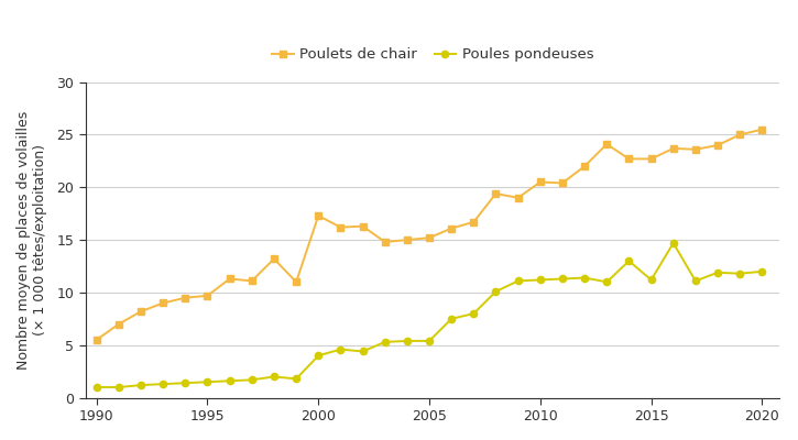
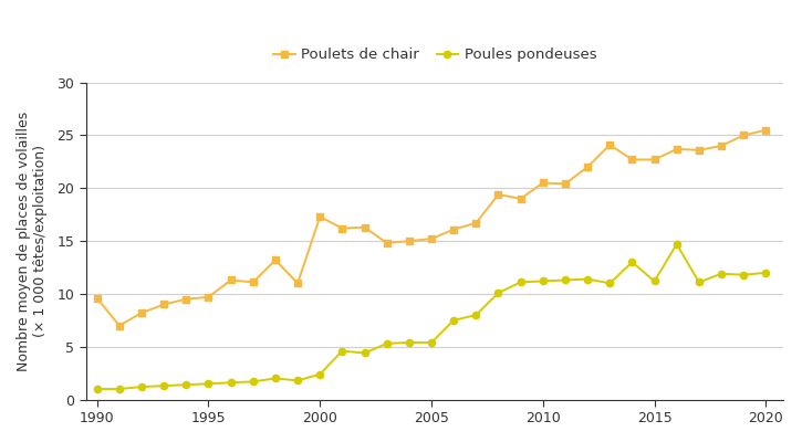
Poulets de chair/1990: 5.5 -> 9.6
Poules pondeuses/2000: 4.0 -> 2.4
